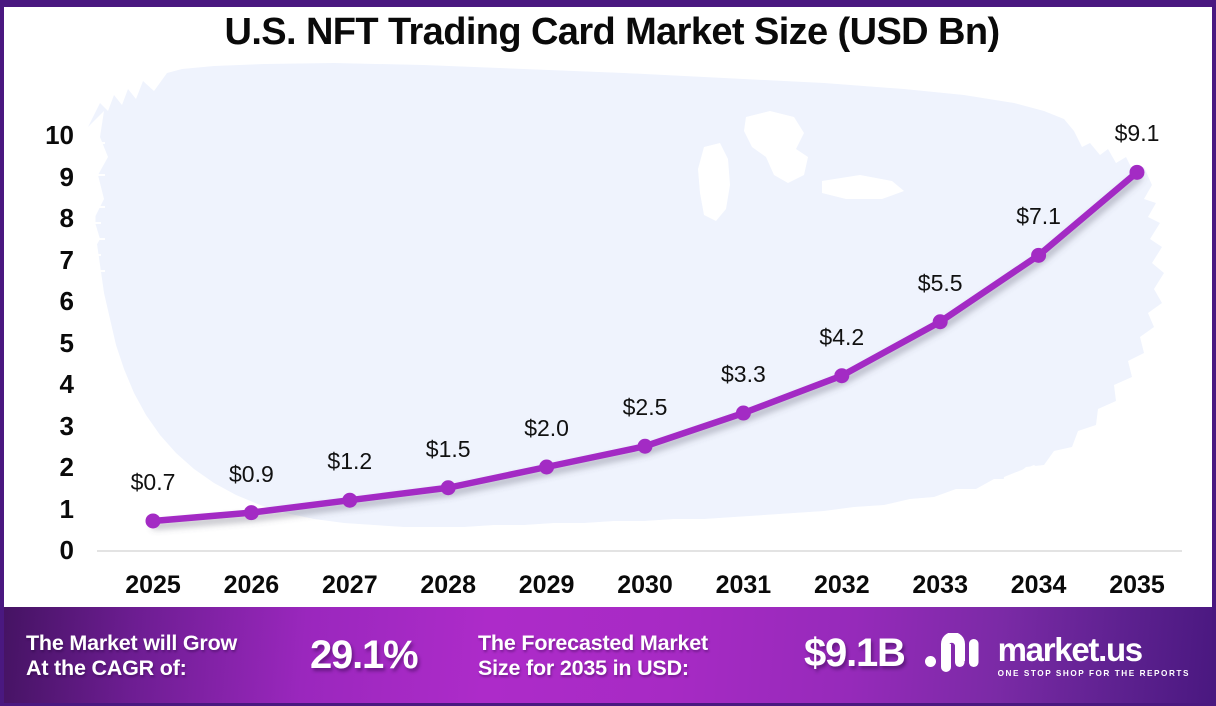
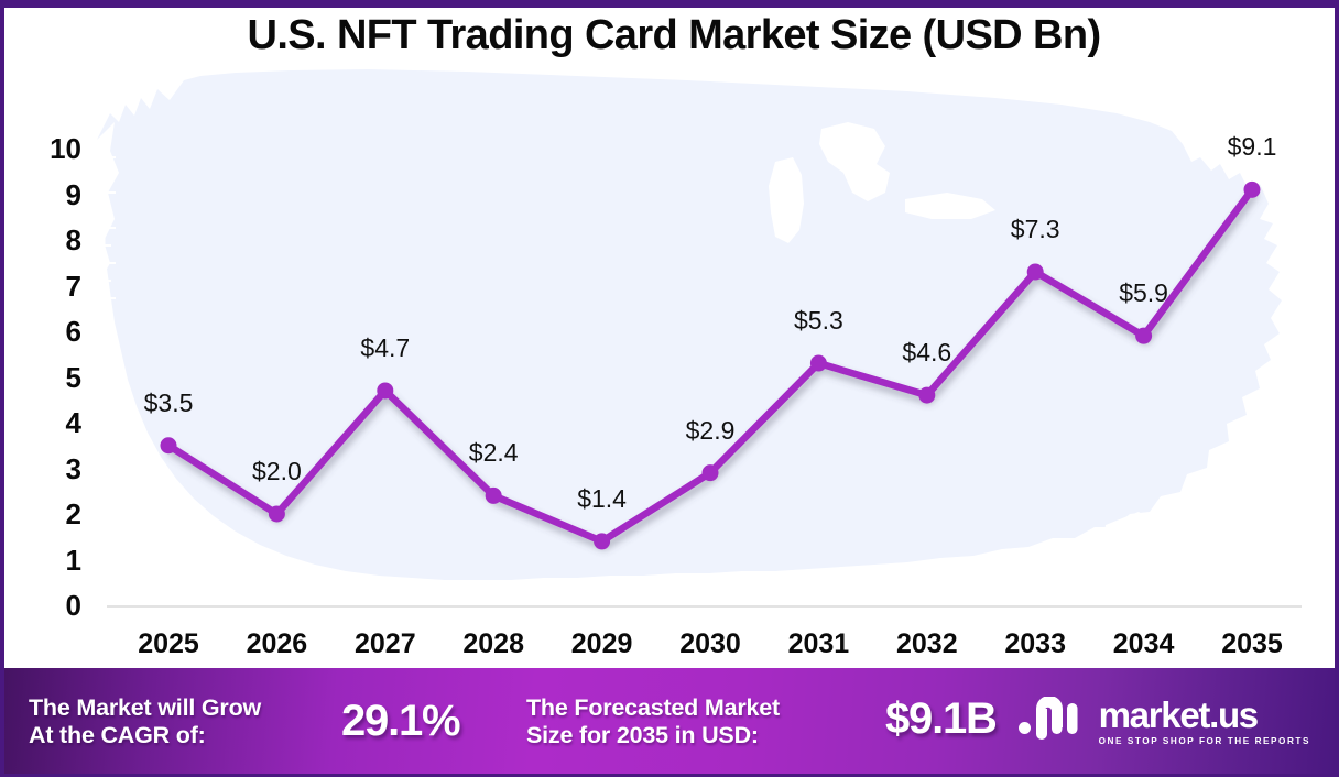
2025: $0.7 -> $3.5
2026: $0.9 -> $2.0
2027: $1.2 -> $4.7
2028: $1.5 -> $2.4
2029: $2.0 -> $1.4
2030: $2.5 -> $2.9
2031: $3.3 -> $5.3
2032: $4.2 -> $4.6
2033: $5.5 -> $7.3
2034: $7.1 -> $5.9
